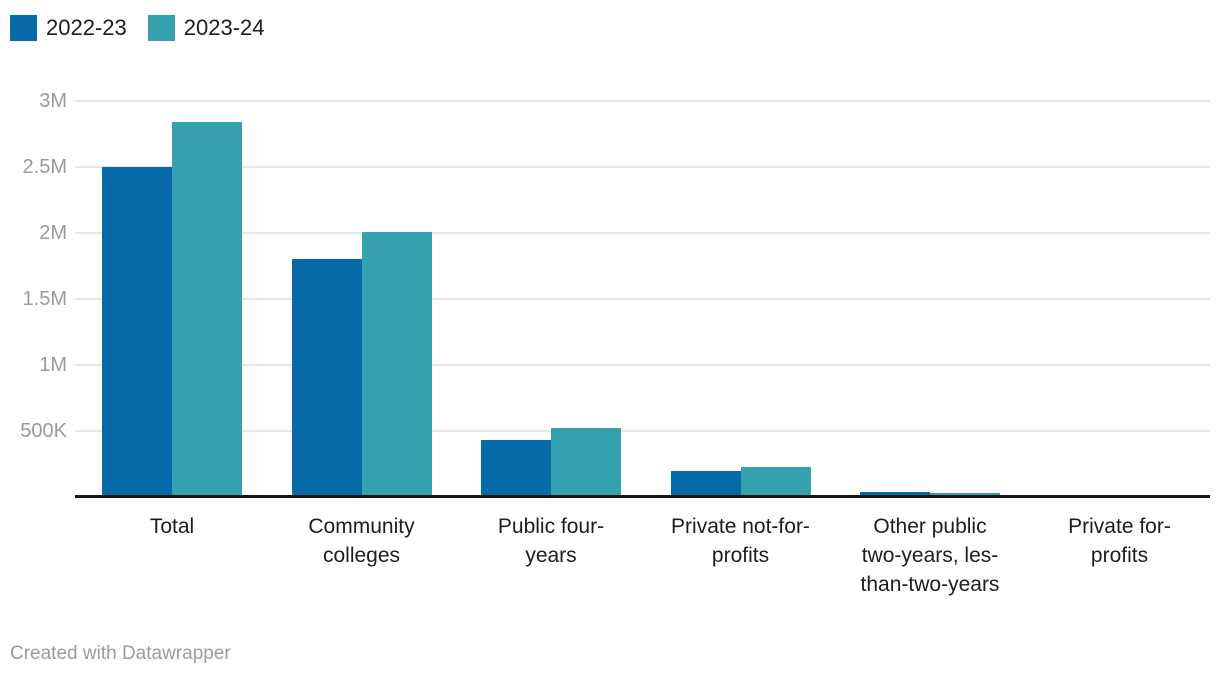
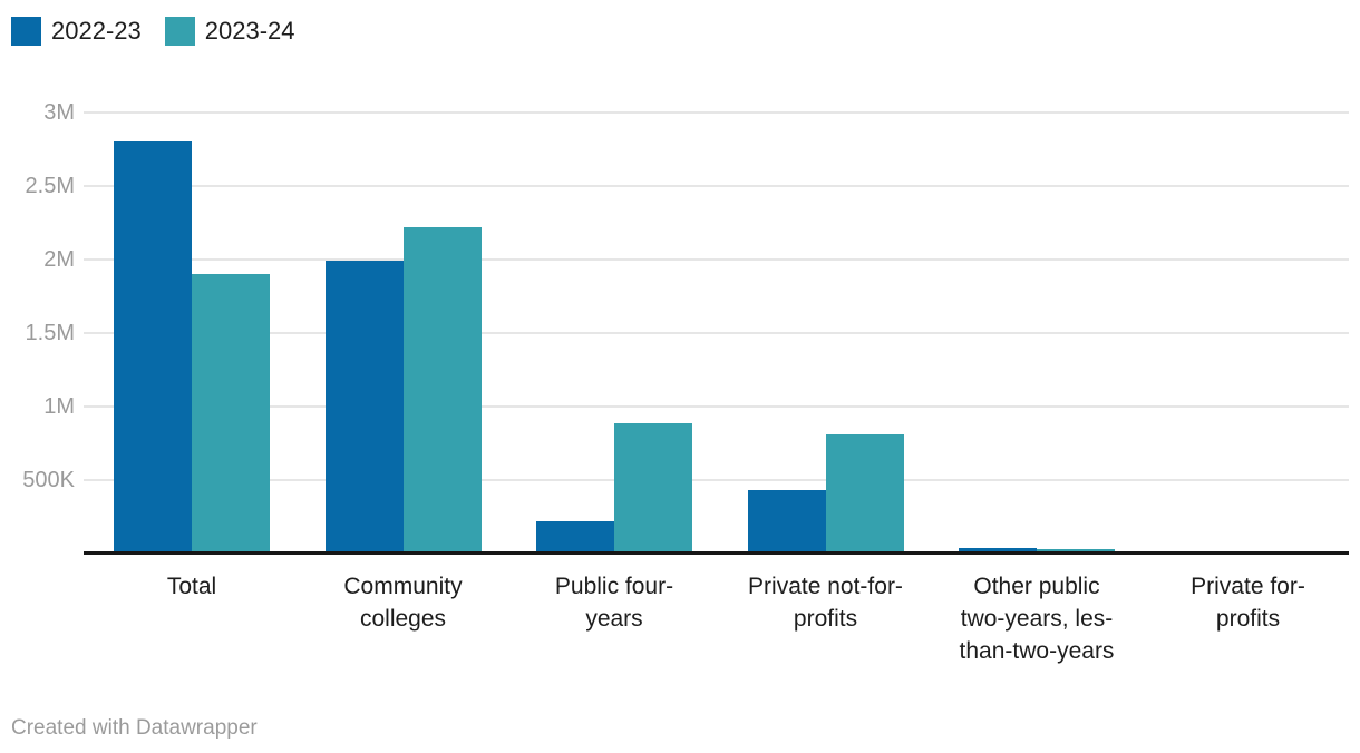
2022-23/Total: 2.50M -> 2.80M
2023-24/Total: 2.84M -> 1.90M
2022-23/Community colleges: 1.80M -> 1.99M
2023-24/Community colleges: 2.01M -> 2.22M
2022-23/Public four-years: 0.44M -> 0.22M
2023-24/Public four-years: 0.52M -> 0.89M
2022-23/Private not-for-profits: 0.20M -> 0.43M
2023-24/Private not-for-profits: 0.22M -> 0.81M
